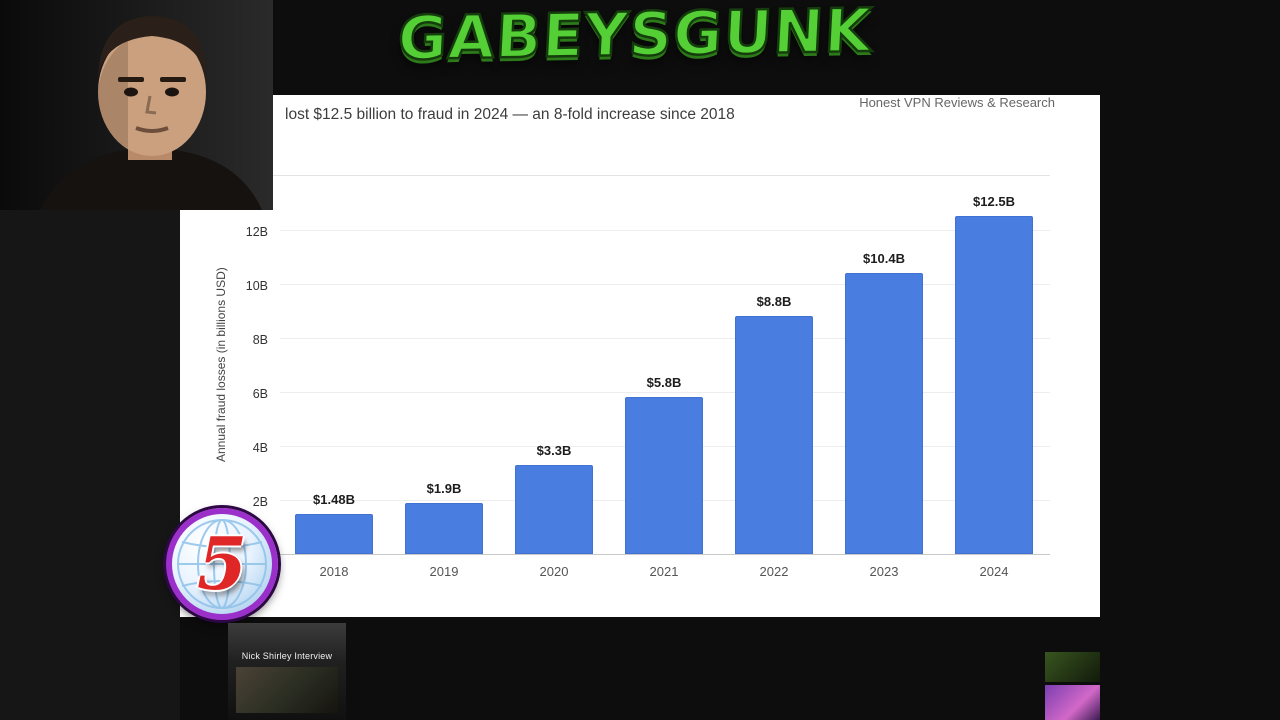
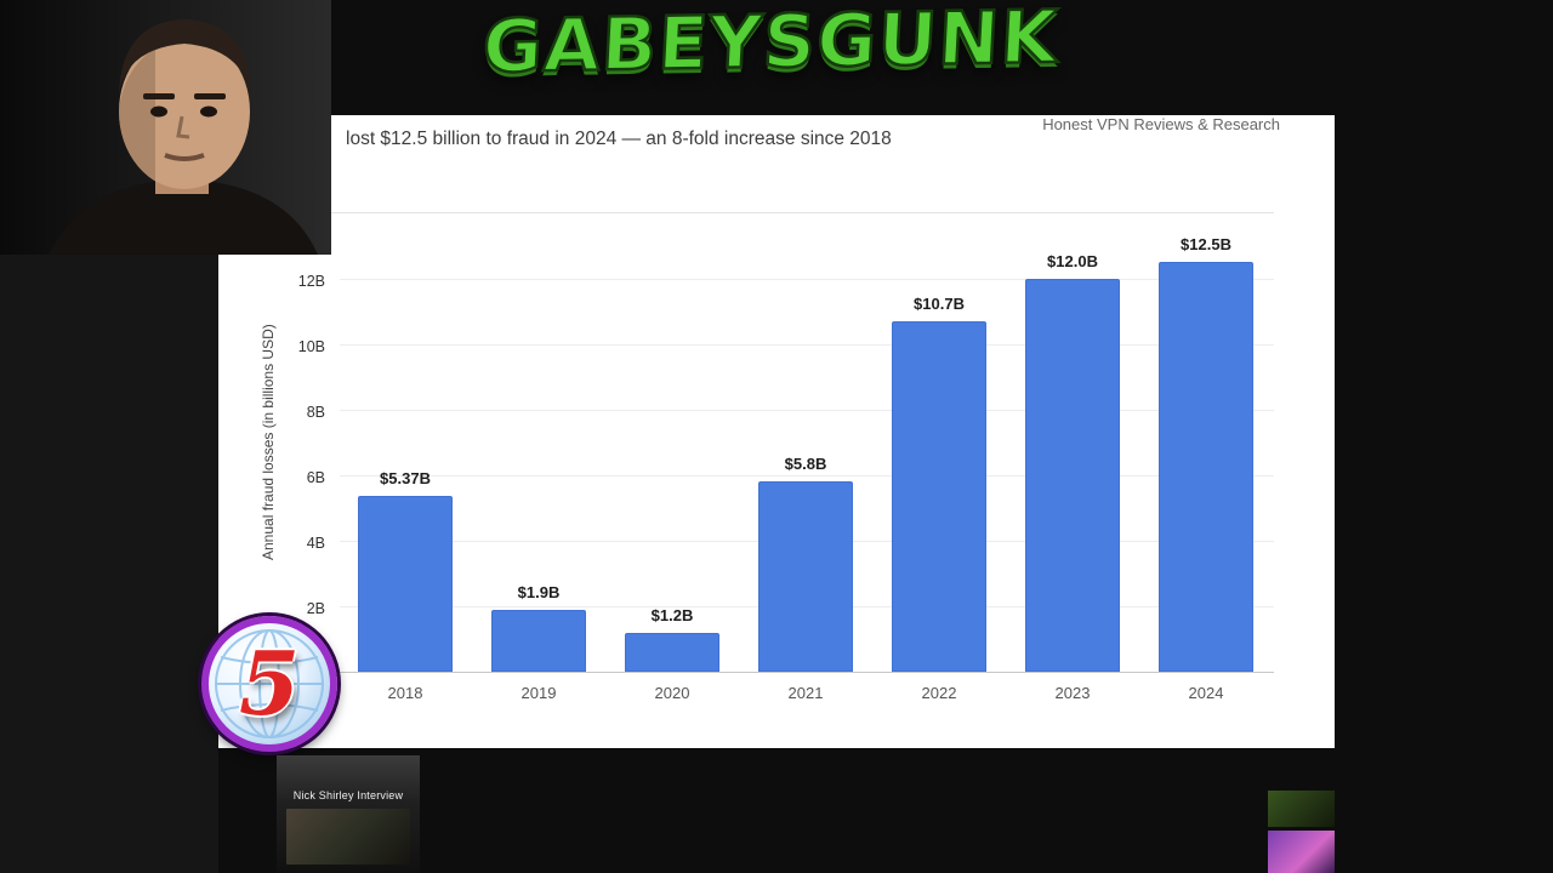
2018: $1.48B -> $5.37B
2020: $3.3B -> $1.2B
2022: $8.8B -> $10.7B
2023: $10.4B -> $12.0B
